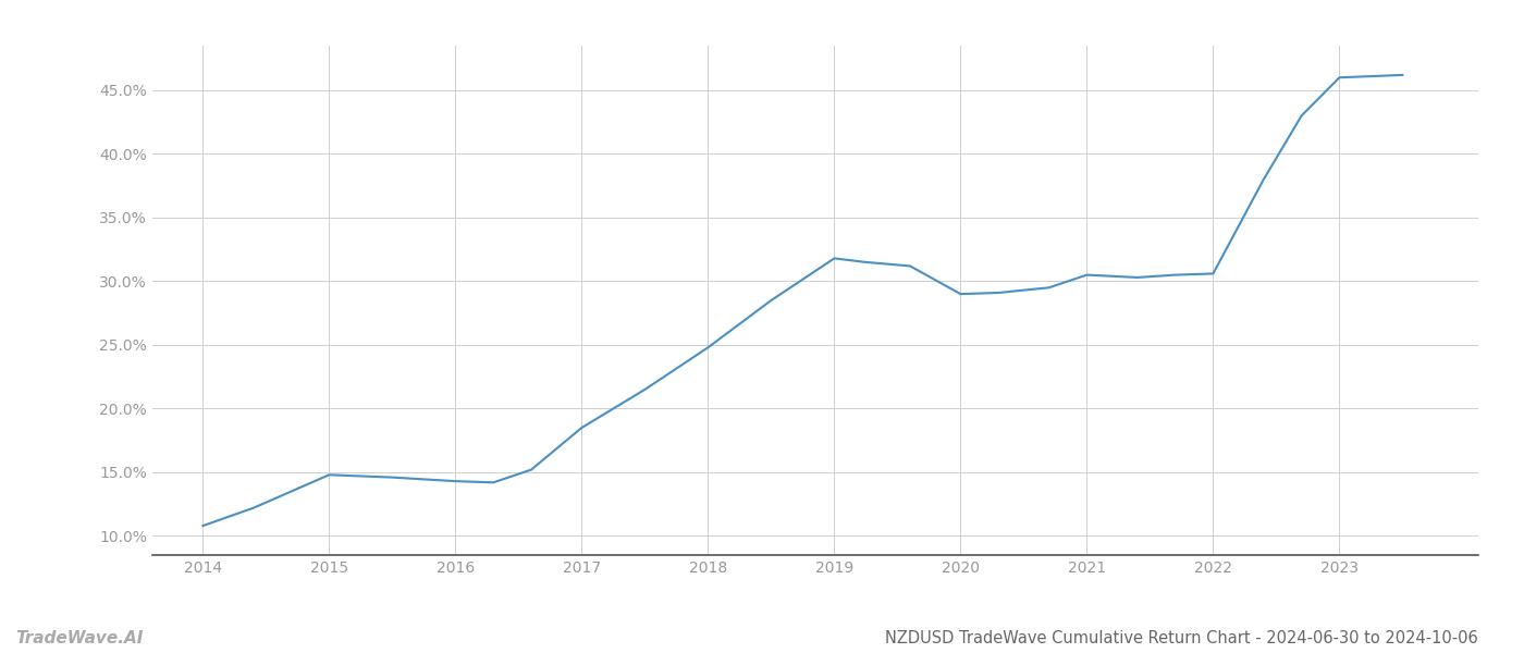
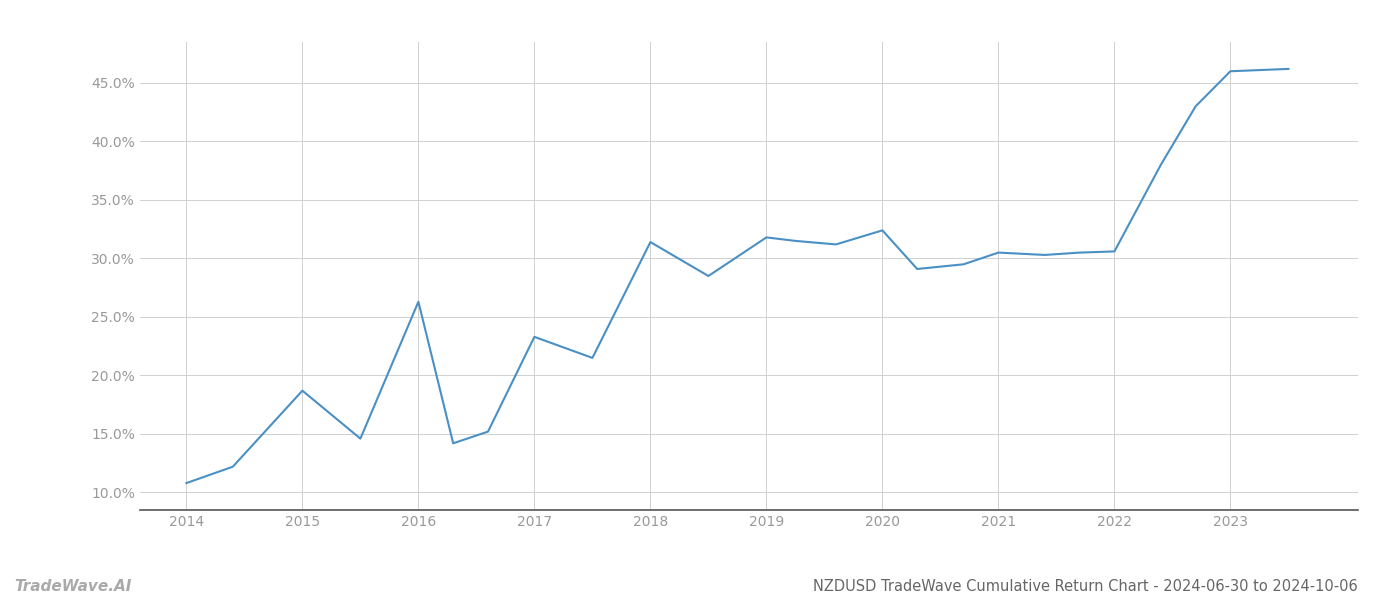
2015: 14.8% -> 18.7%
2016: 14.3% -> 26.3%
2017: 18.5% -> 23.3%
2018: 24.8% -> 31.4%
2020: 29.0% -> 32.4%
